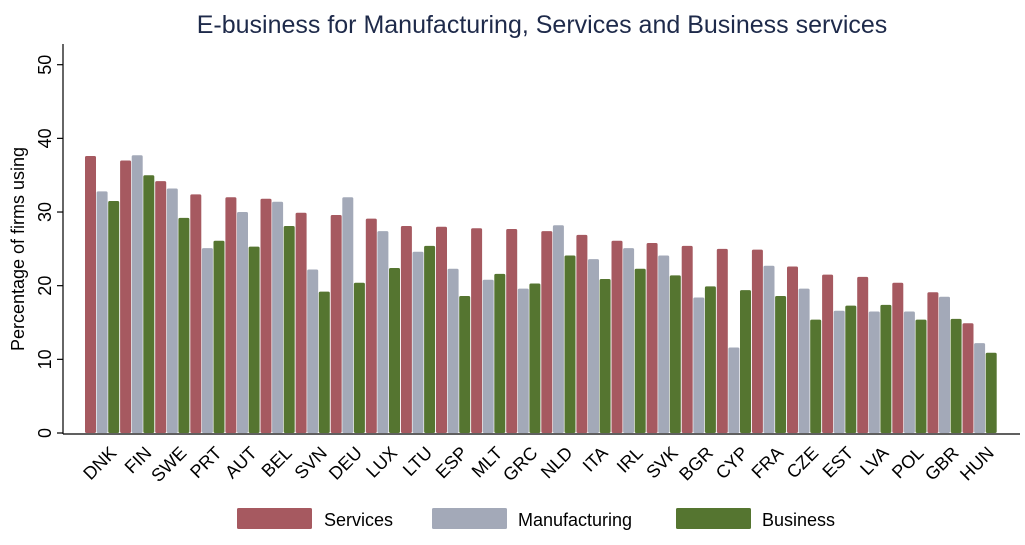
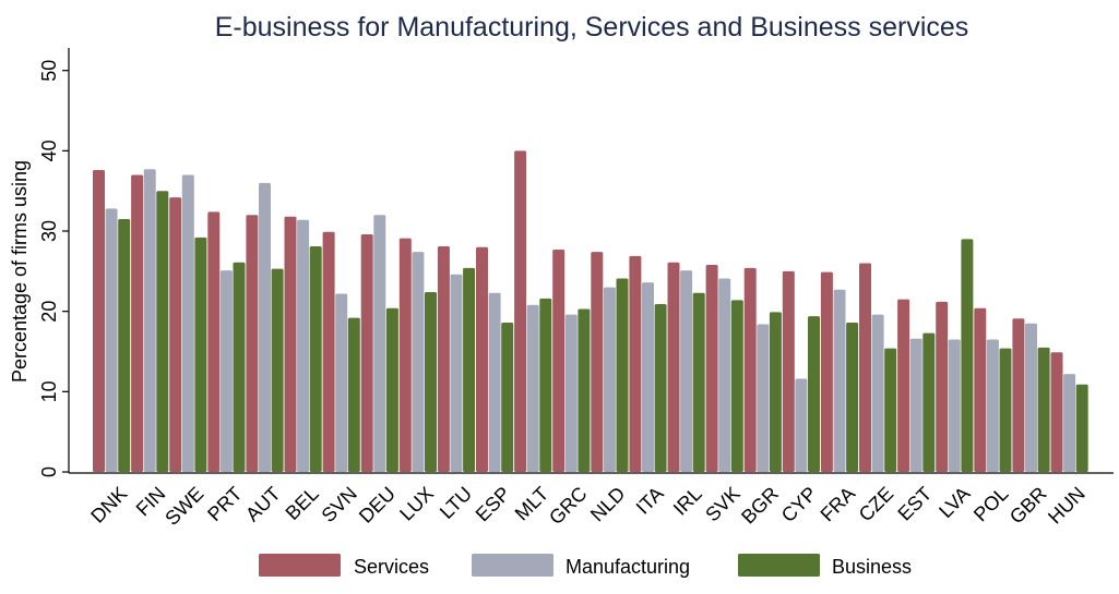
Manufacturing/SWE: 33 -> 37
Manufacturing/AUT: 30 -> 36
Services/MLT: 28 -> 40
Manufacturing/NLD: 28 -> 23
Services/CZE: 23 -> 26
Business/LVA: 17 -> 29
